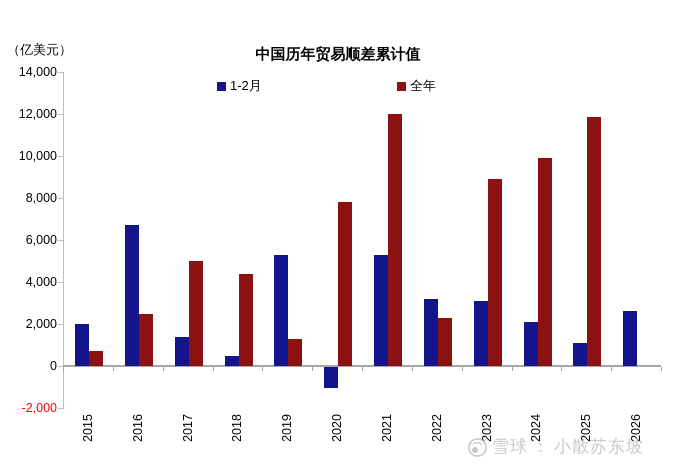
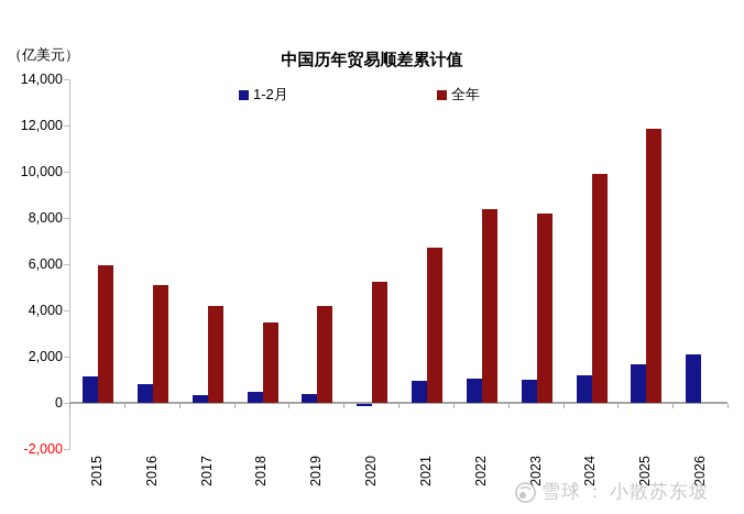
1-2月/2015: 2000 -> 1200
全年/2015: 700 -> 5900
1-2月/2016: 6700 -> 800
全年/2016: 2500 -> 5100
1-2月/2017: 1400 -> 400
全年/2017: 5000 -> 4200
全年/2018: 4400 -> 3500
1-2月/2019: 5300 -> 400
全年/2019: 1300 -> 4200
1-2月/2020: -1000 -> -100
全年/2020: 7800 -> 5200
1-2月/2021: 5300 -> 1000
全年/2021: 12000 -> 6700
1-2月/2022: 3200 -> 1000
全年/2022: 2300 -> 8400
1-2月/2023: 3100 -> 1000
全年/2023: 8900 -> 8200
1-2月/2024: 2100 -> 1200
1-2月/2025: 1100 -> 1600
1-2月/2026: 2600 -> 2100
